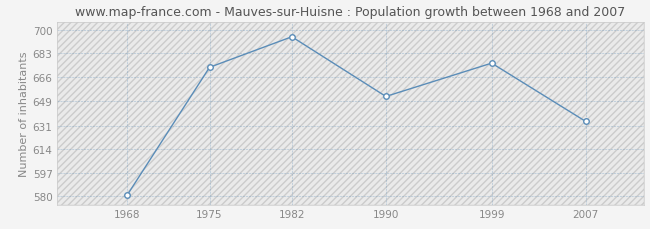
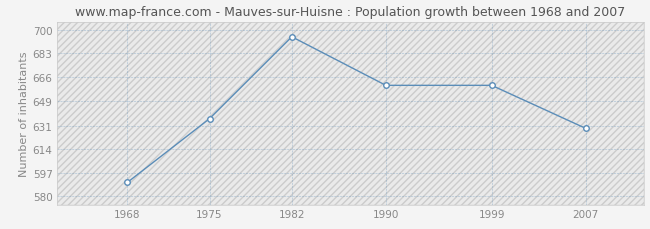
1968: 581 -> 590
1975: 673 -> 636
1990: 652 -> 660
1999: 676 -> 660
2007: 634 -> 629
